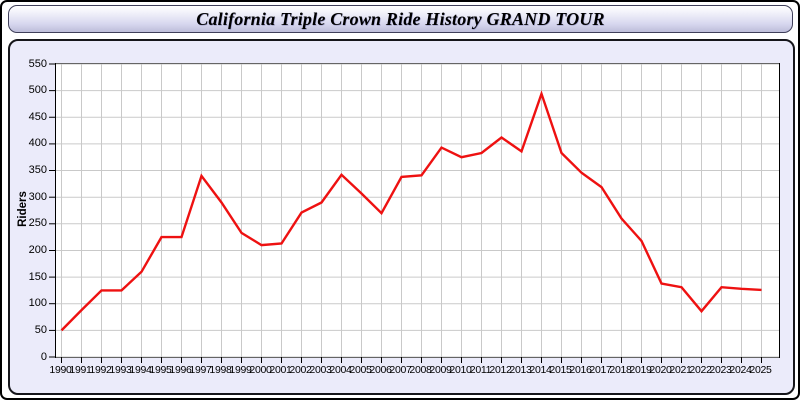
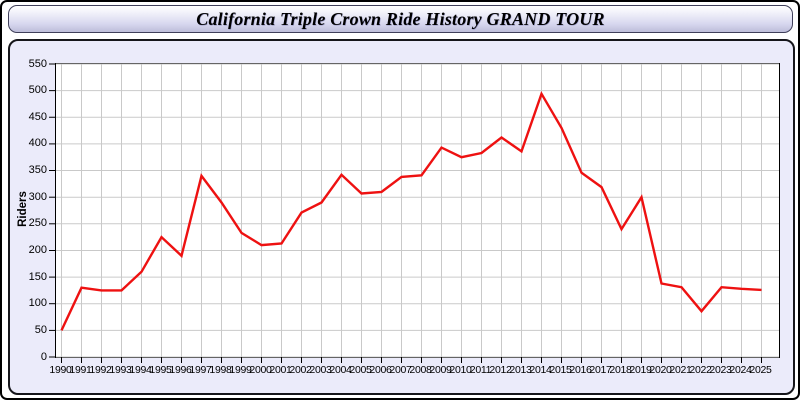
1991: 90 -> 130
1996: 220 -> 190
2006: 270 -> 310
2015: 380 -> 430
2018: 260 -> 240
2019: 220 -> 300
